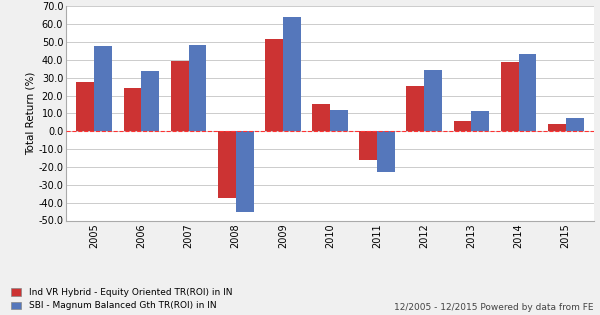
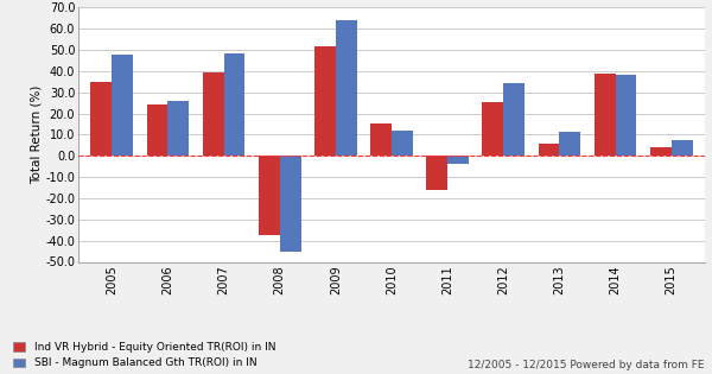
Ind VR Hybrid - Equity Oriented TR(ROI) in IN/2005: 28 -> 35
SBI - Magnum Balanced Gth TR(ROI) in IN/2006: 34 -> 26
SBI - Magnum Balanced Gth TR(ROI) in IN/2011: -23 -> -4
SBI - Magnum Balanced Gth TR(ROI) in IN/2014: 43 -> 38
